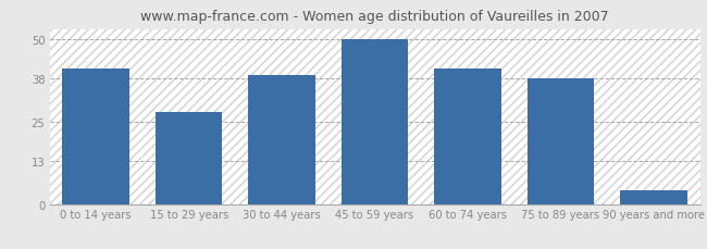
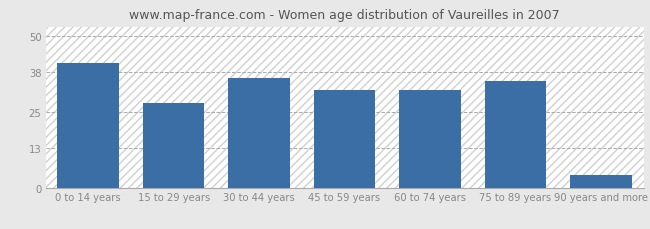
30 to 44 years: 39 -> 36
45 to 59 years: 50 -> 32
60 to 74 years: 41 -> 32
75 to 89 years: 38 -> 35
